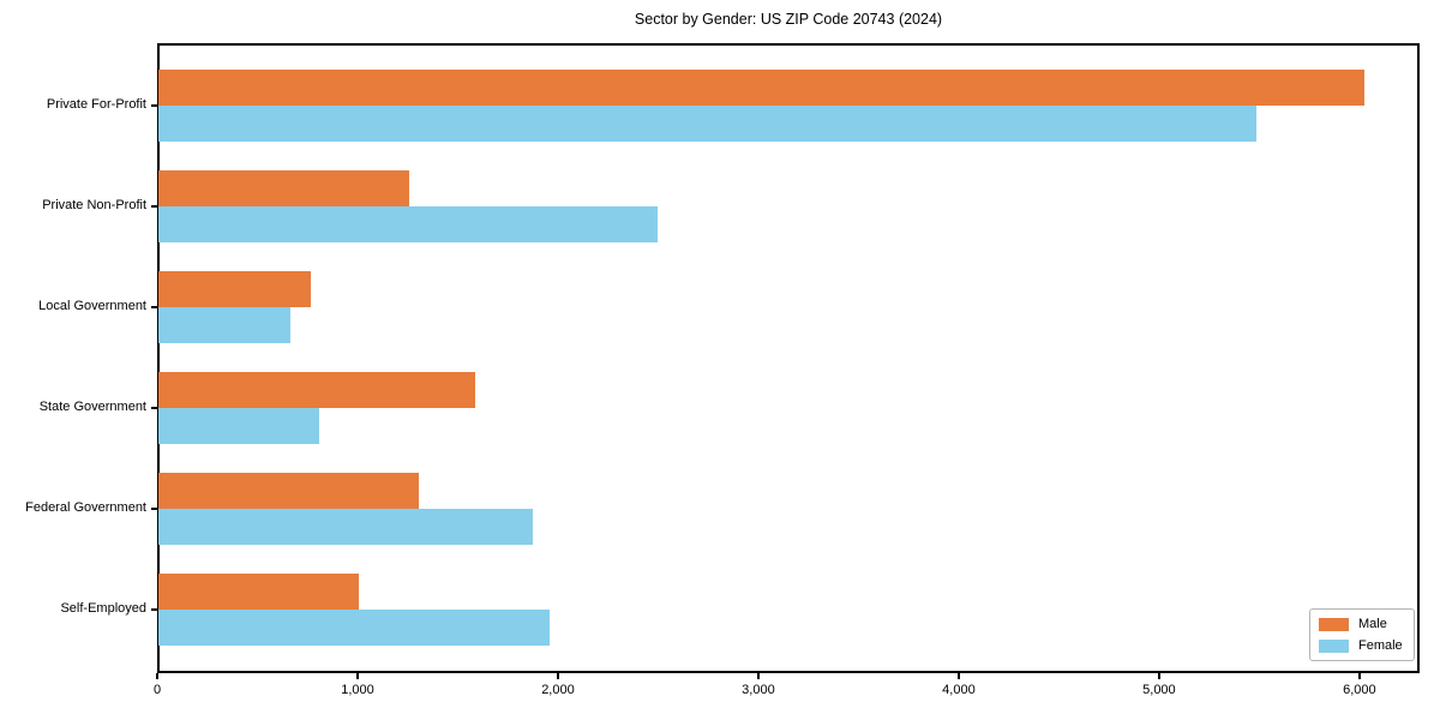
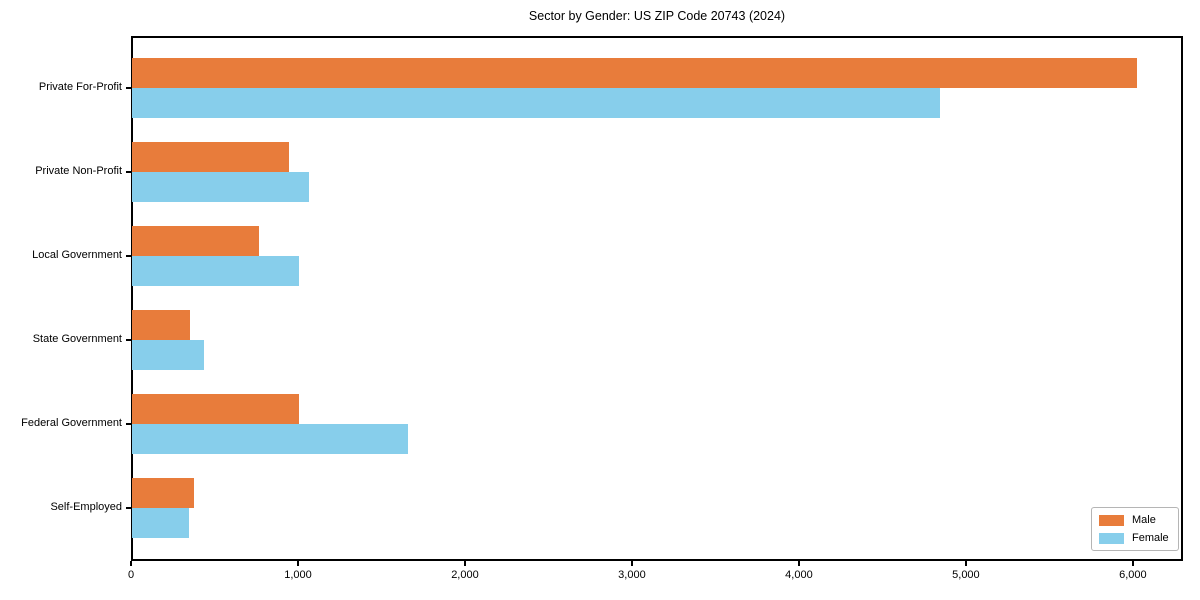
Female/Private For-Profit: 5480 -> 4840
Male/Private Non-Profit: 1250 -> 940
Female/Private Non-Profit: 2490 -> 1060
Female/Local Government: 660 -> 1000
Male/State Government: 1580 -> 350
Female/State Government: 800 -> 430
Male/Federal Government: 1300 -> 1000
Female/Federal Government: 1870 -> 1650
Male/Self-Employed: 1000 -> 370
Female/Self-Employed: 1950 -> 340
